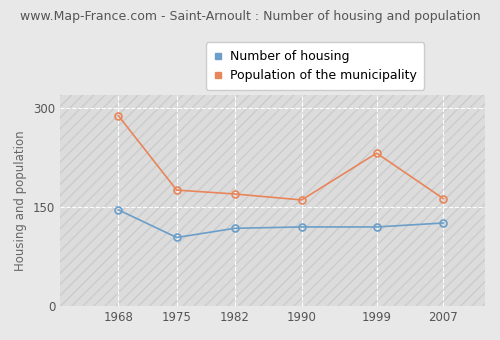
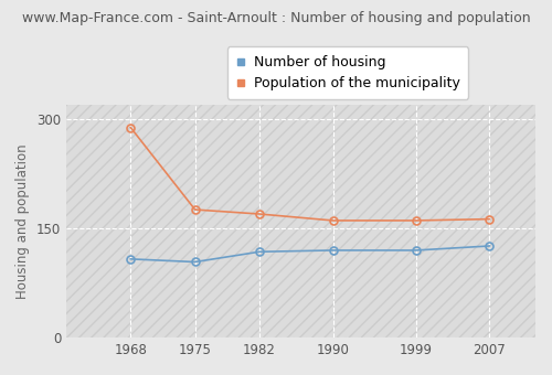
Number of housing/1968: 146 -> 108
Population of the municipality/1999: 232 -> 161
